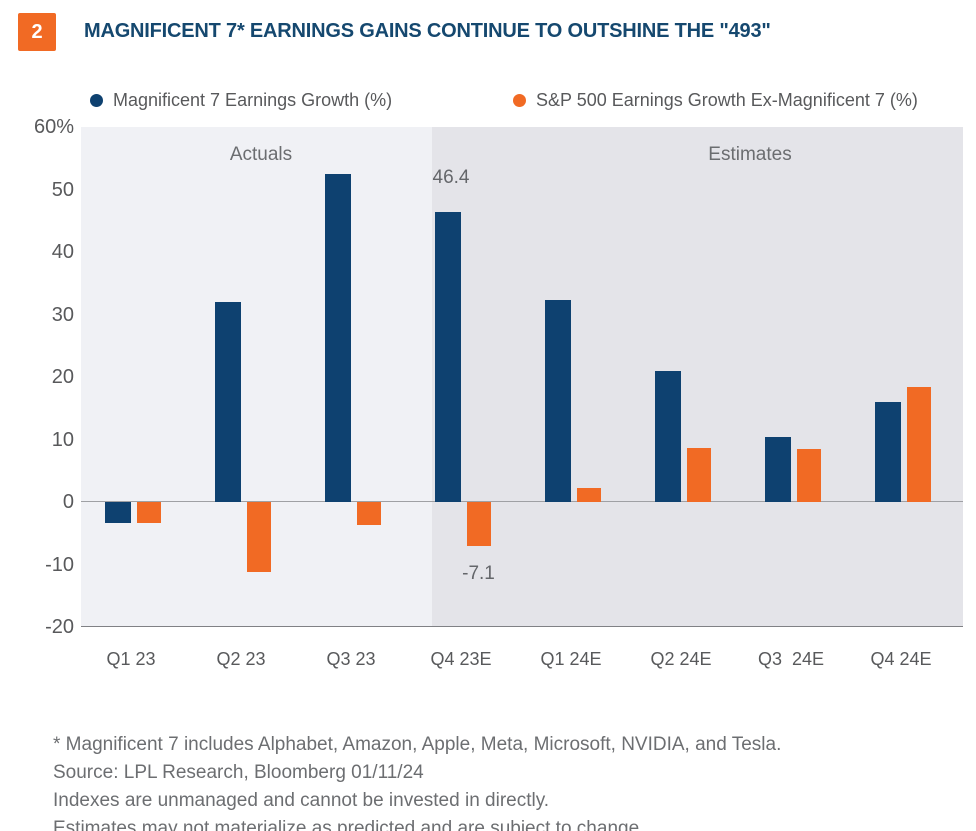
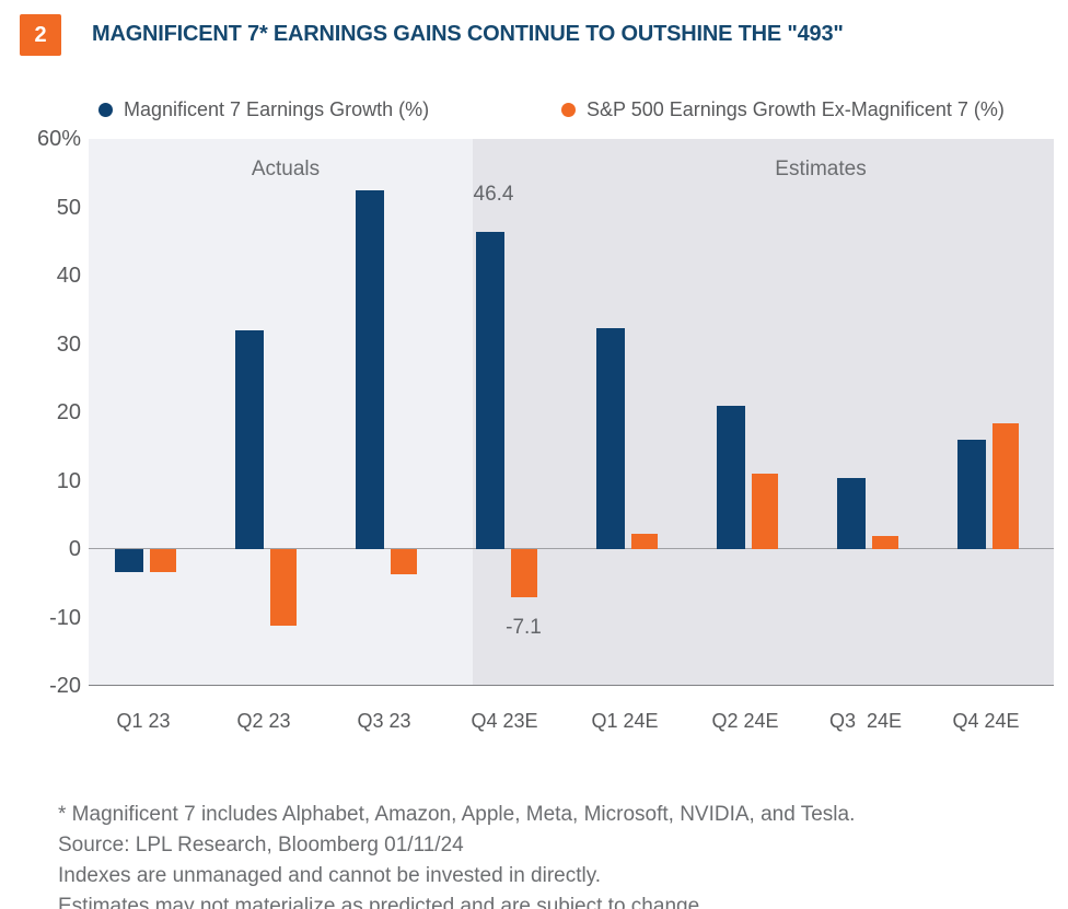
S&P 500 Earnings Growth Ex-Magnificent 7 (%)/Q2 24E: 9% -> 11%
S&P 500 Earnings Growth Ex-Magnificent 7 (%)/Q3 24E: 8% -> 2%
